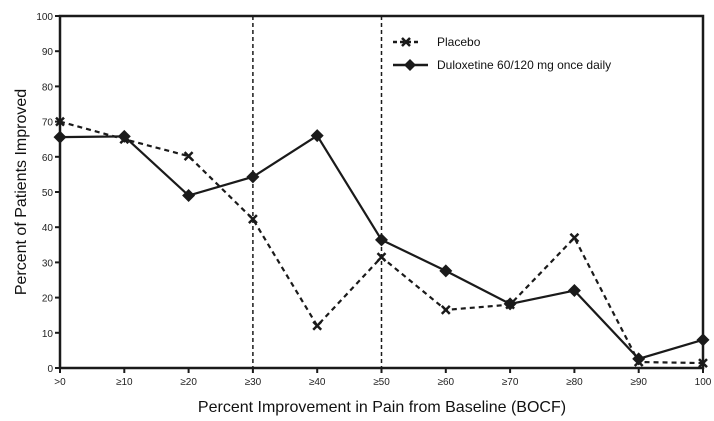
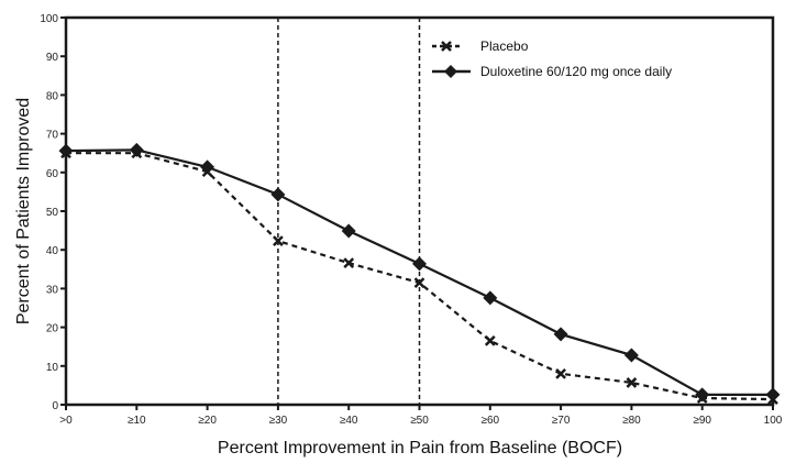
Placebo/>0: 70 -> 65
Duloxetine 60/120 mg once daily/≥20: 49 -> 61
Placebo/≥40: 12 -> 37
Duloxetine 60/120 mg once daily/≥40: 66 -> 45
Placebo/≥70: 18 -> 8
Placebo/≥80: 37 -> 6
Duloxetine 60/120 mg once daily/≥80: 22 -> 13
Duloxetine 60/120 mg once daily/100: 8 -> 3
